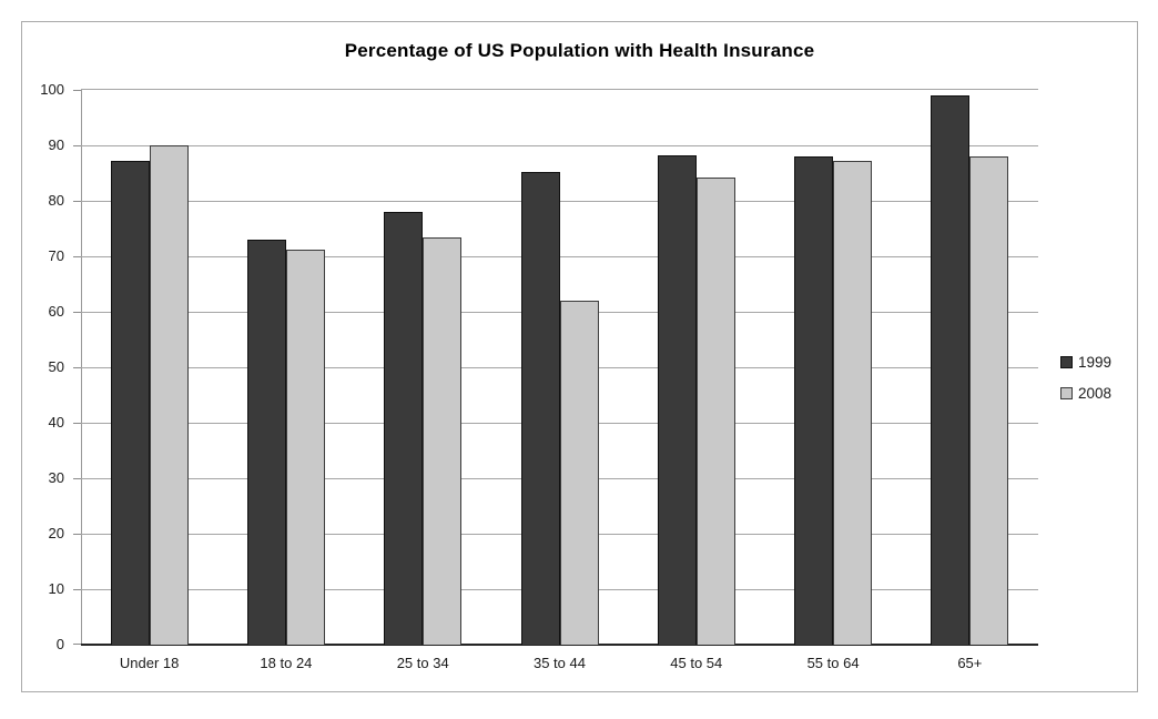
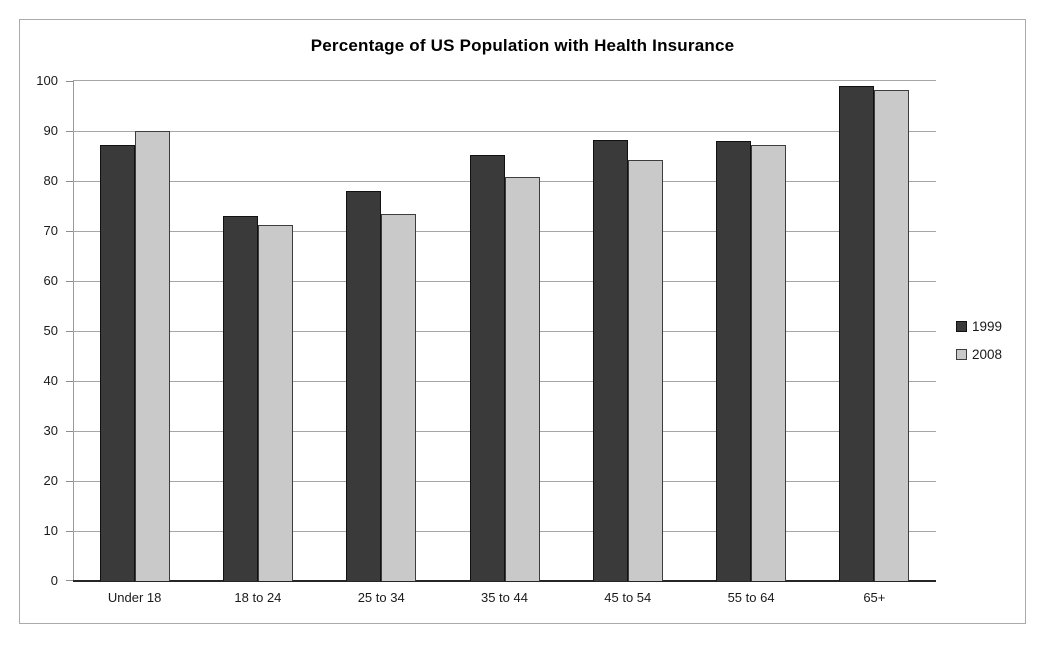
2008/35 to 44: 62 -> 81
2008/65+: 88 -> 98
